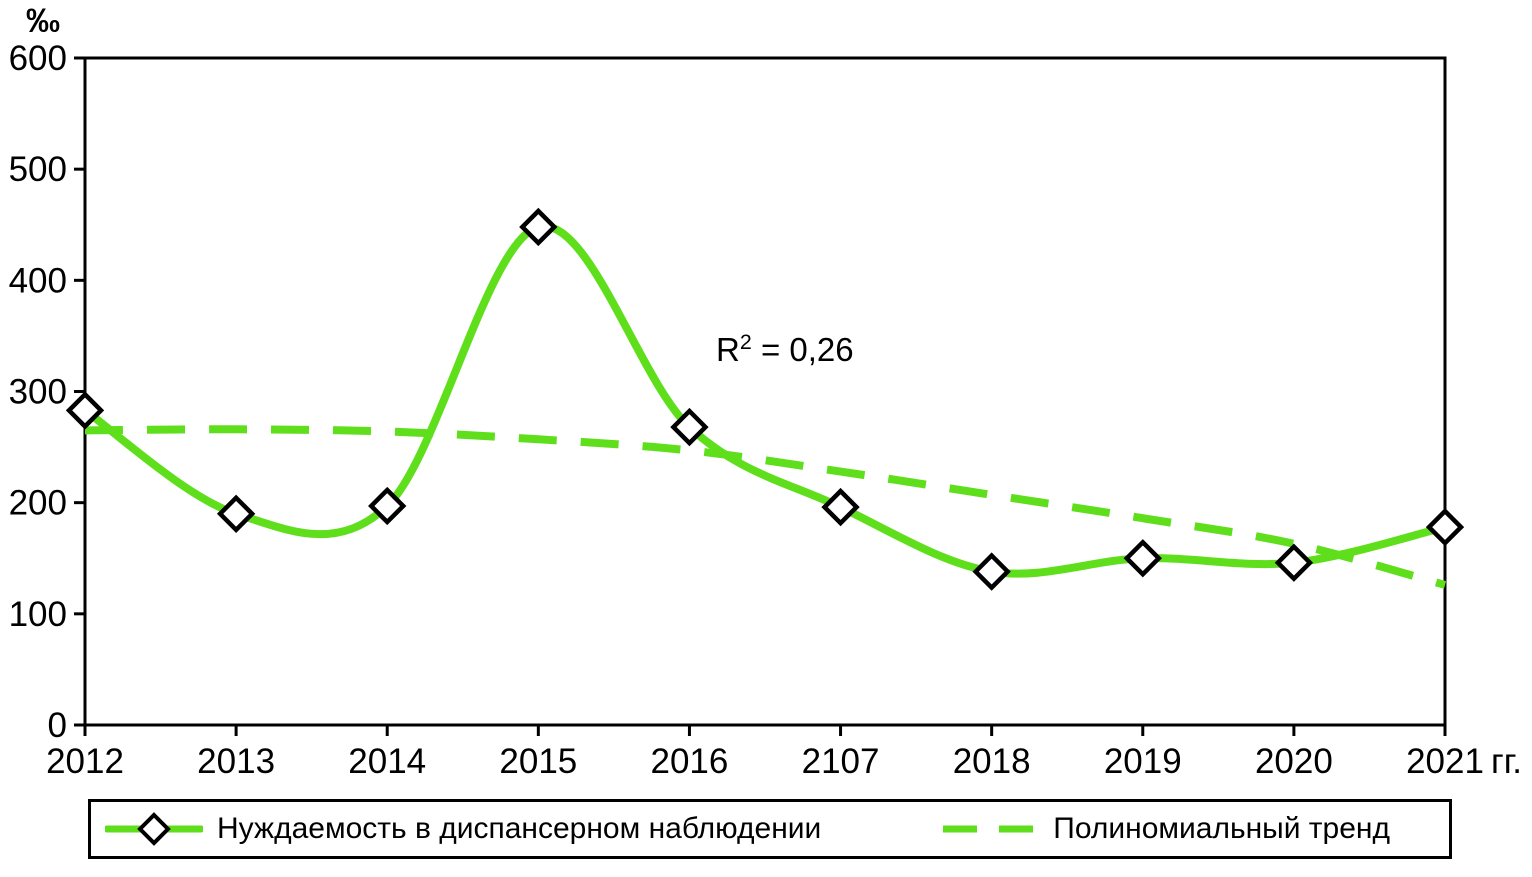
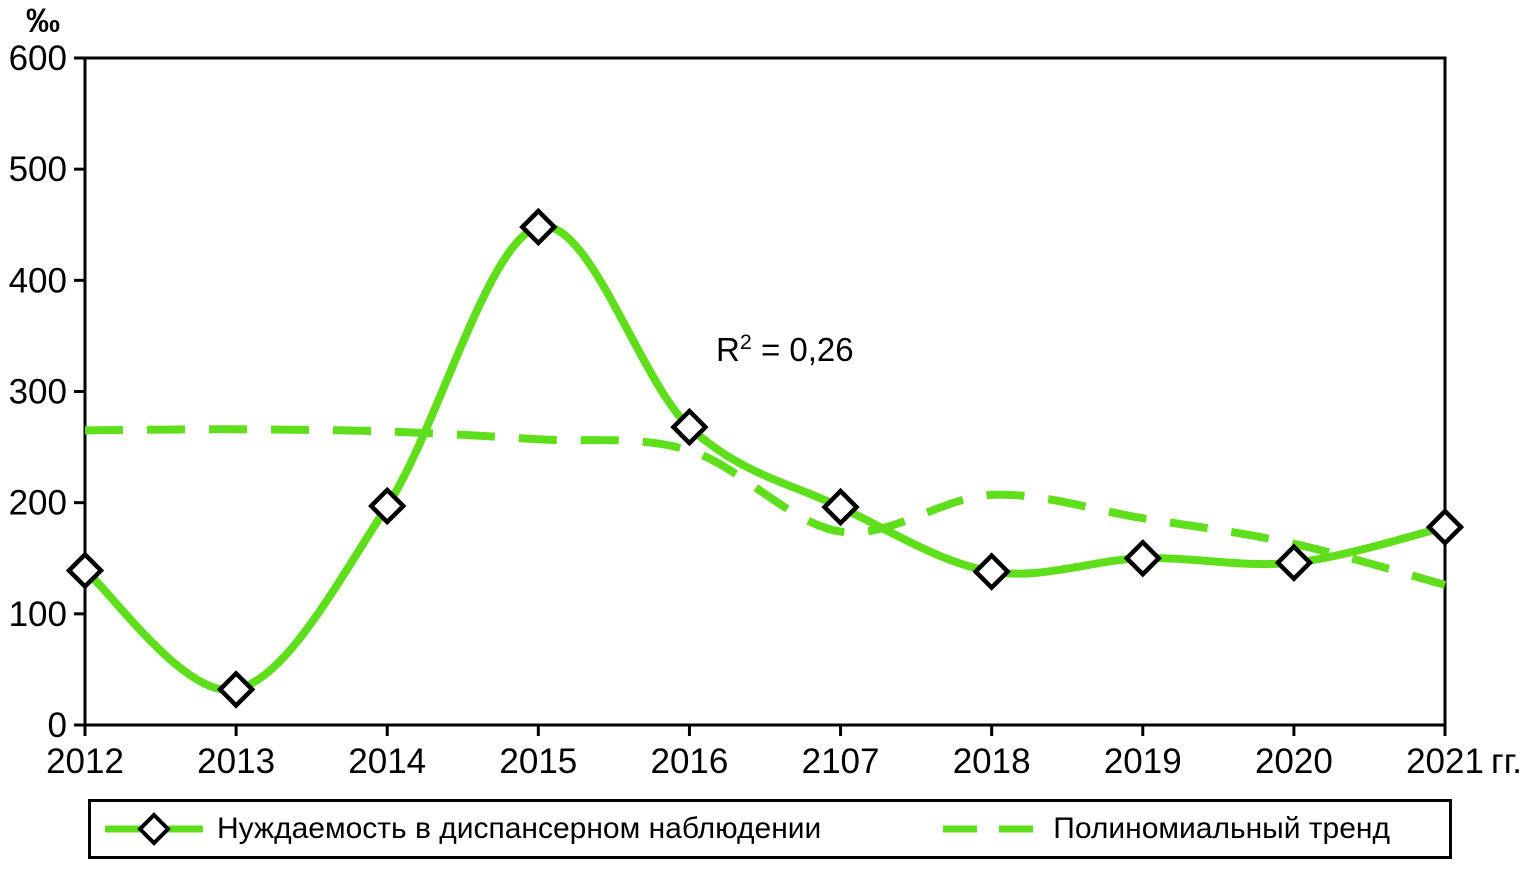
Нуждаемость в диспансерном наблюдении/2012: 283 -> 139
Нуждаемость в диспансерном наблюдении/2013: 190 -> 32
Полиномиальный тренд/2107: 228 -> 174
